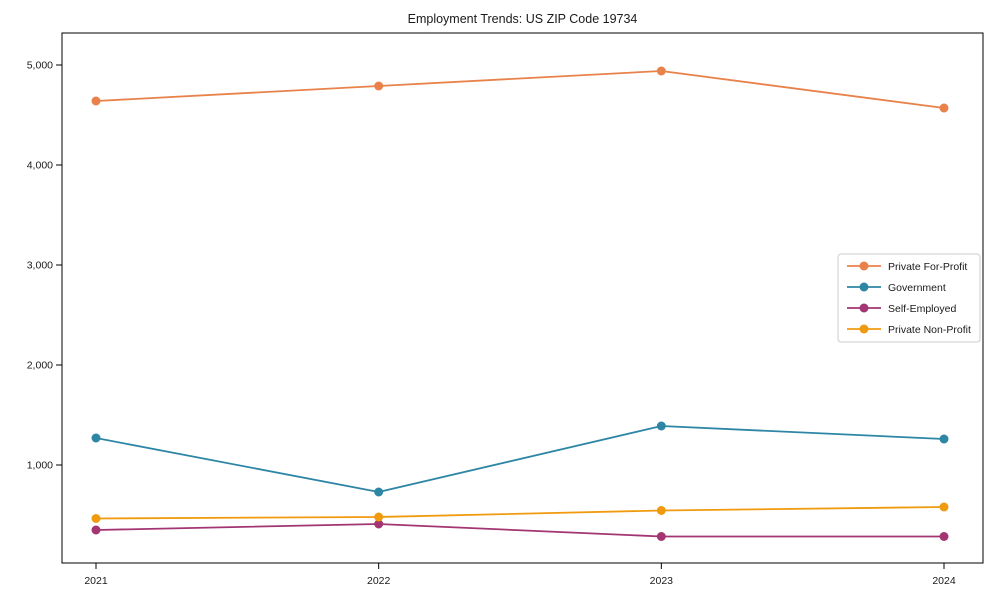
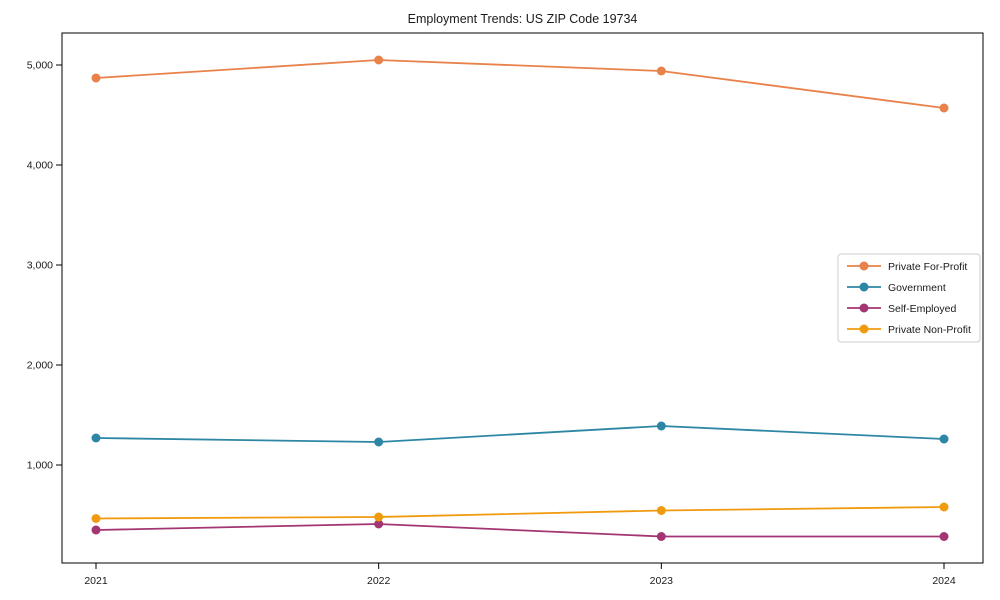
Private For-Profit/2021: 4640 -> 4870
Private For-Profit/2022: 4790 -> 5050
Government/2022: 730 -> 1230
